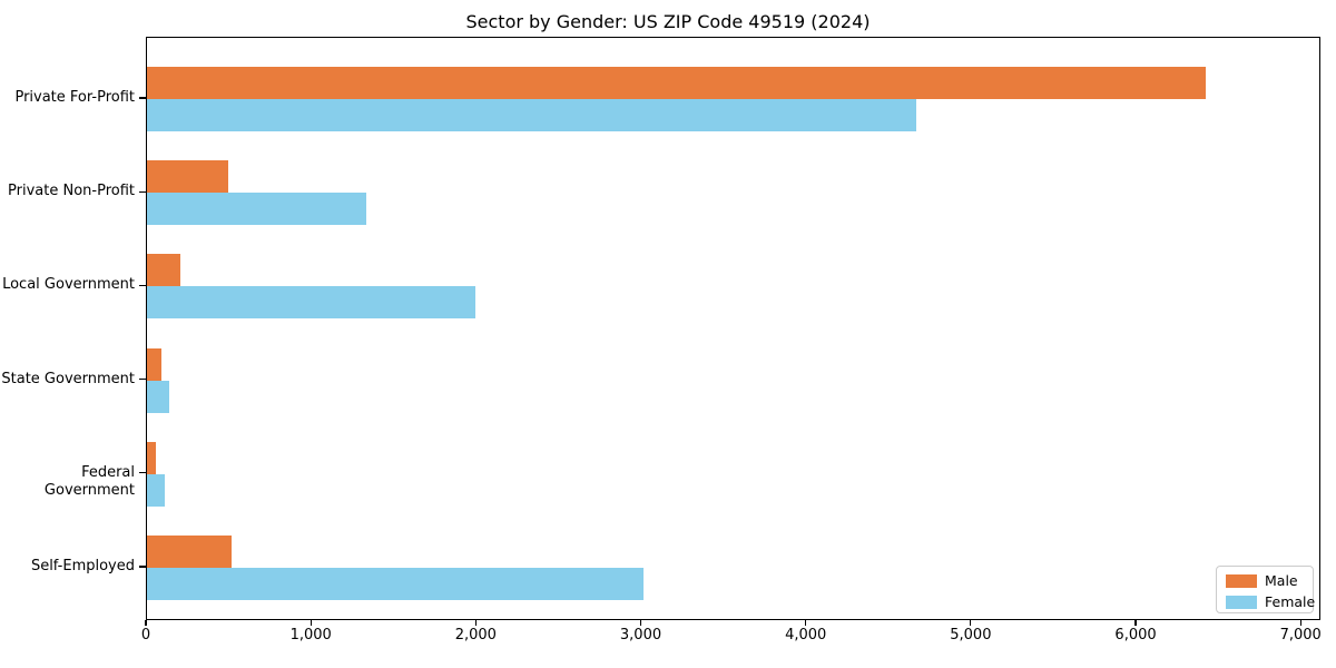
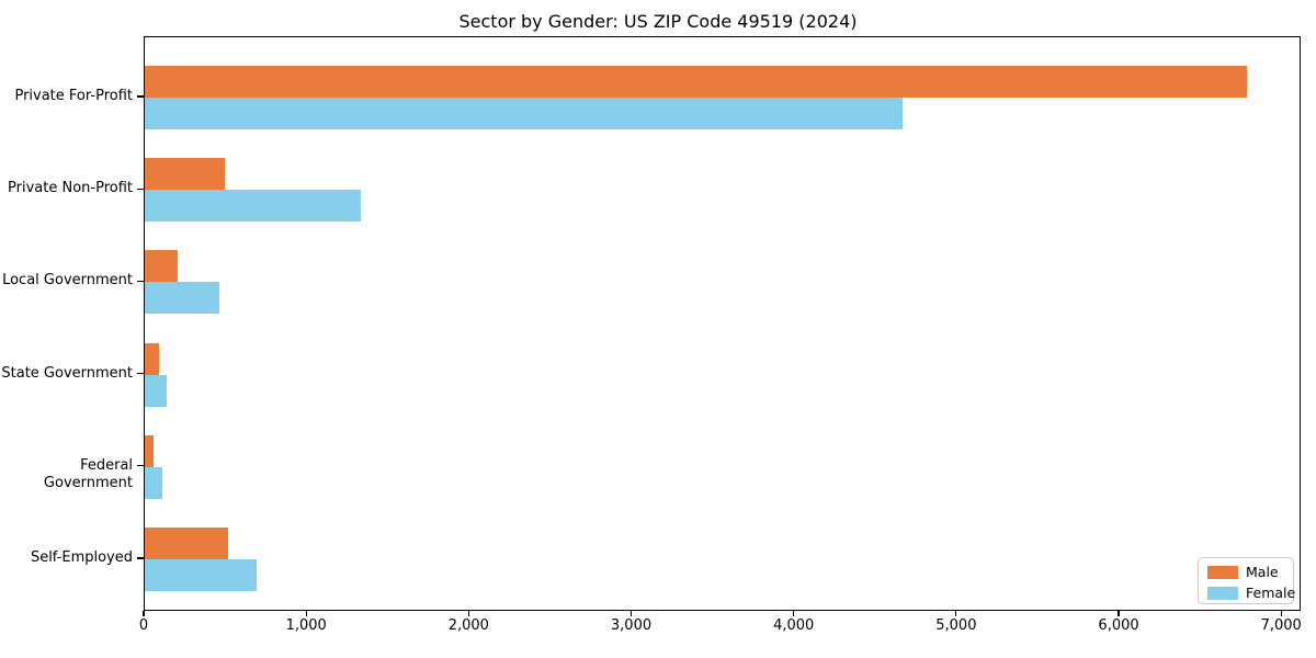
Male/Private For-Profit: 6420 -> 6780
Female/Local Government: 1990 -> 460
Female/Self-Employed: 3010 -> 690
